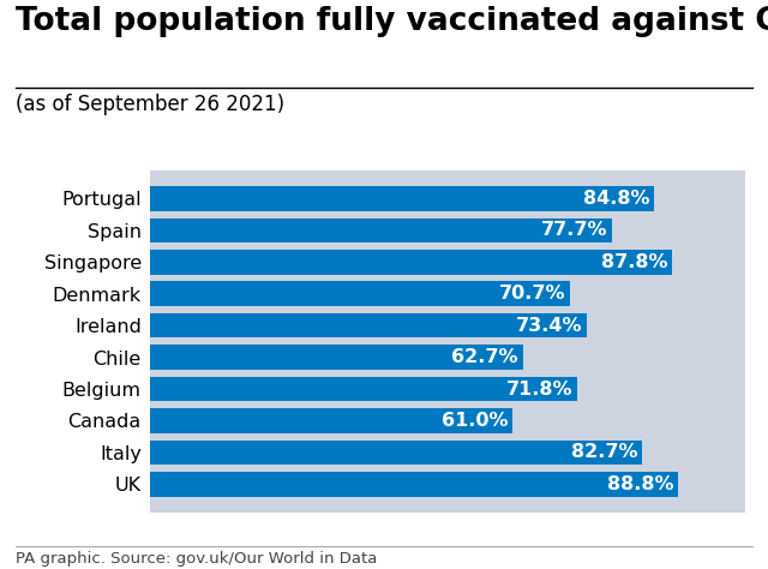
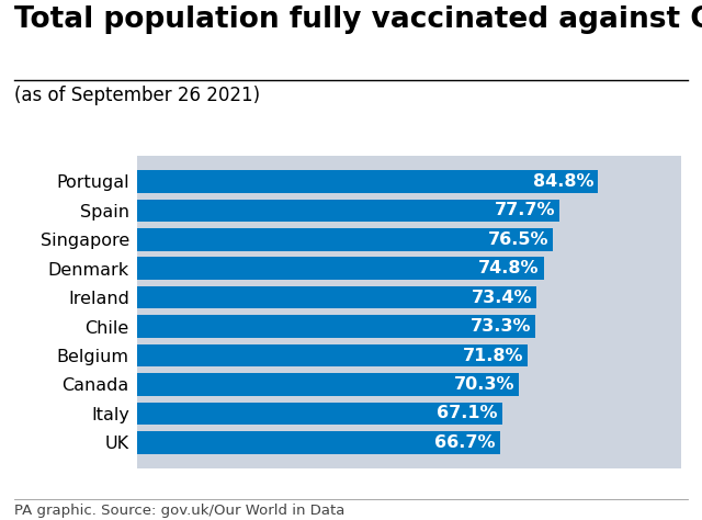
Singapore: 87.8% -> 76.5%
Denmark: 70.7% -> 74.8%
Chile: 62.7% -> 73.3%
Canada: 61.0% -> 70.3%
Italy: 82.7% -> 67.1%
UK: 88.8% -> 66.7%
